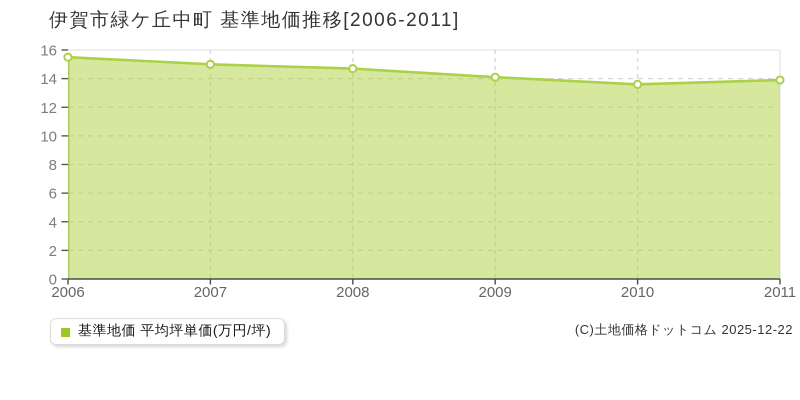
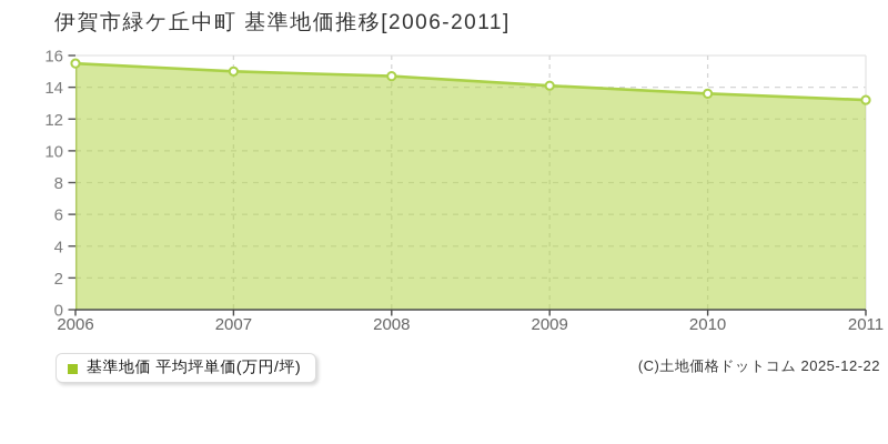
2011: 13.9 -> 13.2
